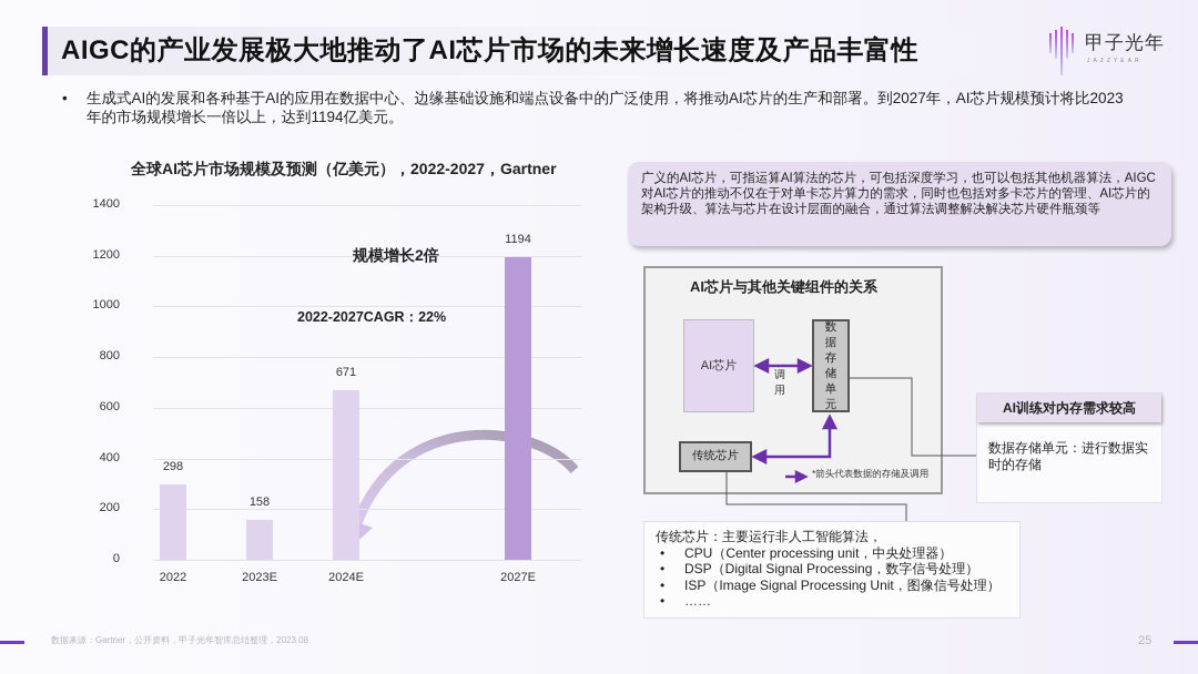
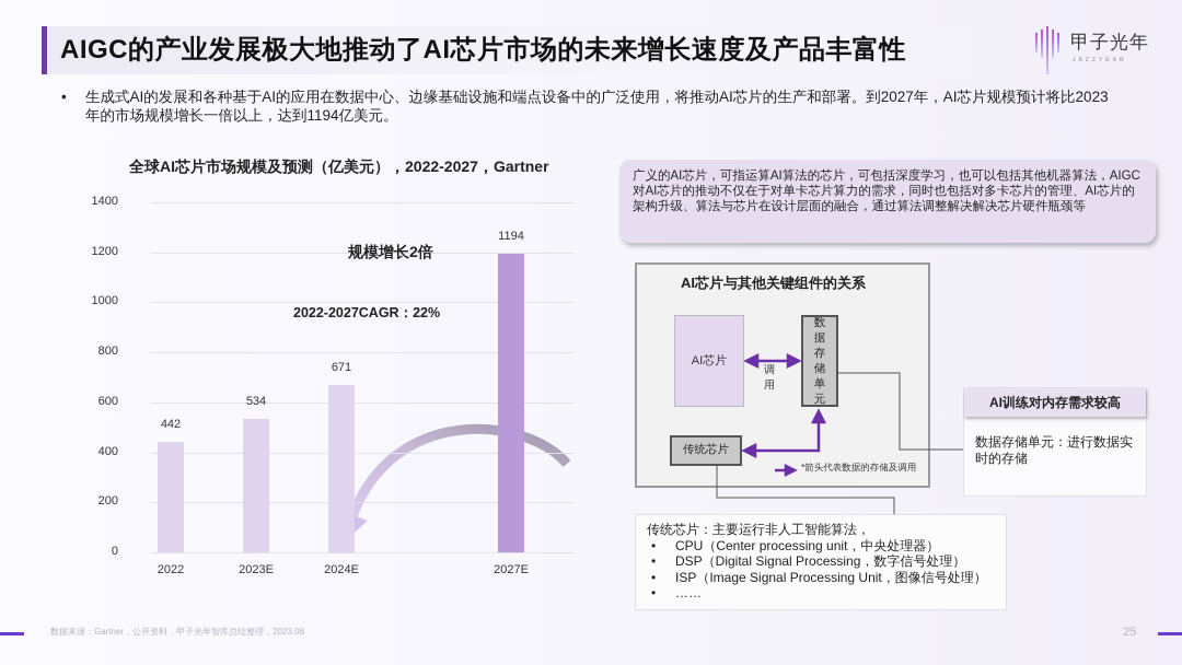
2022: 298 -> 442
2023E: 158 -> 534
